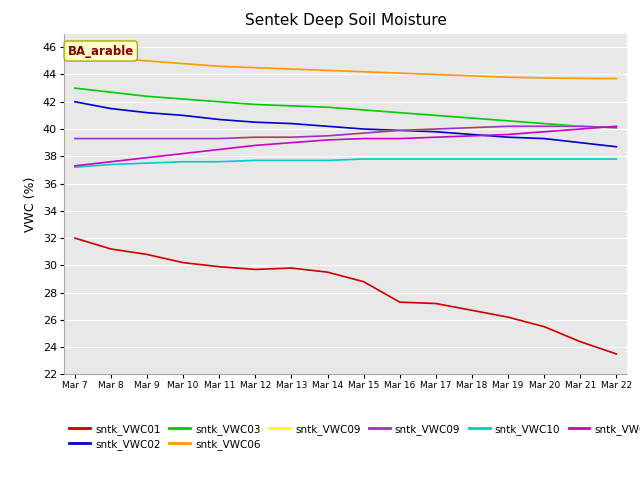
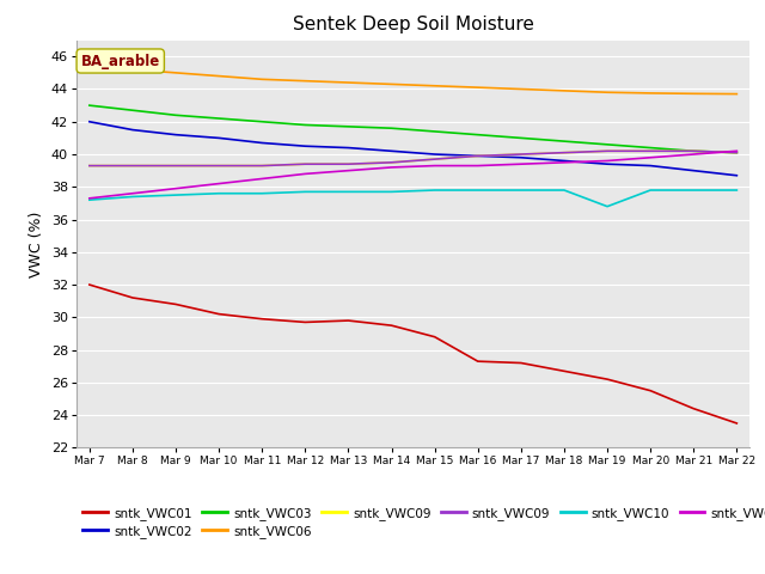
sntk_VWC10/Mar 19: 37.8 -> 36.8
